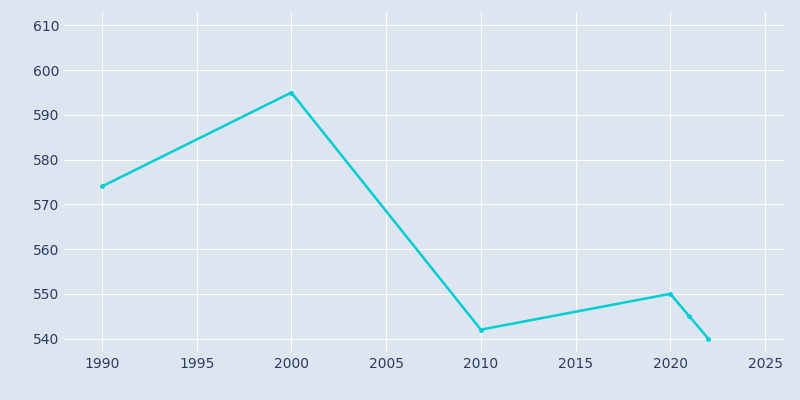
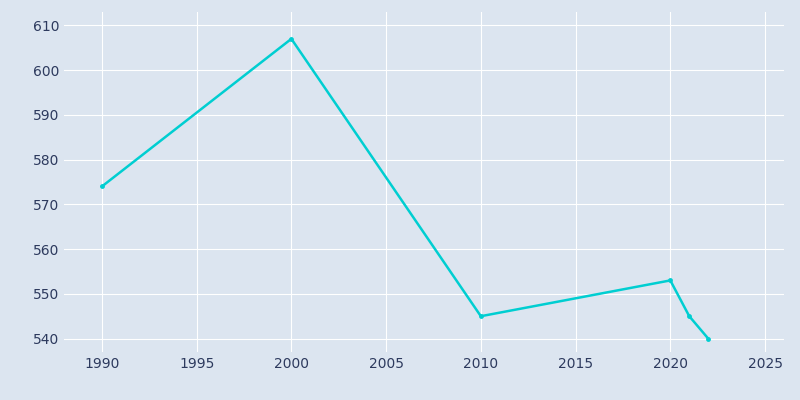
2000: 595 -> 607
2010: 542 -> 545
2020: 550 -> 553
